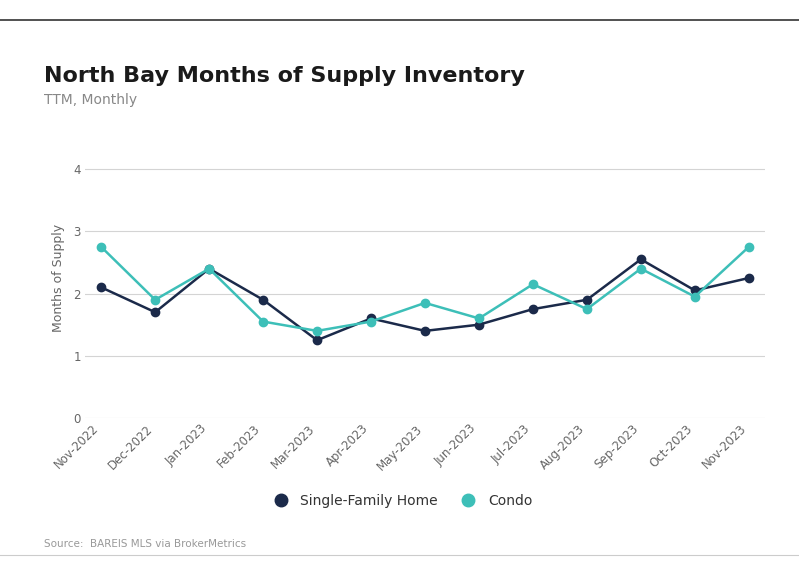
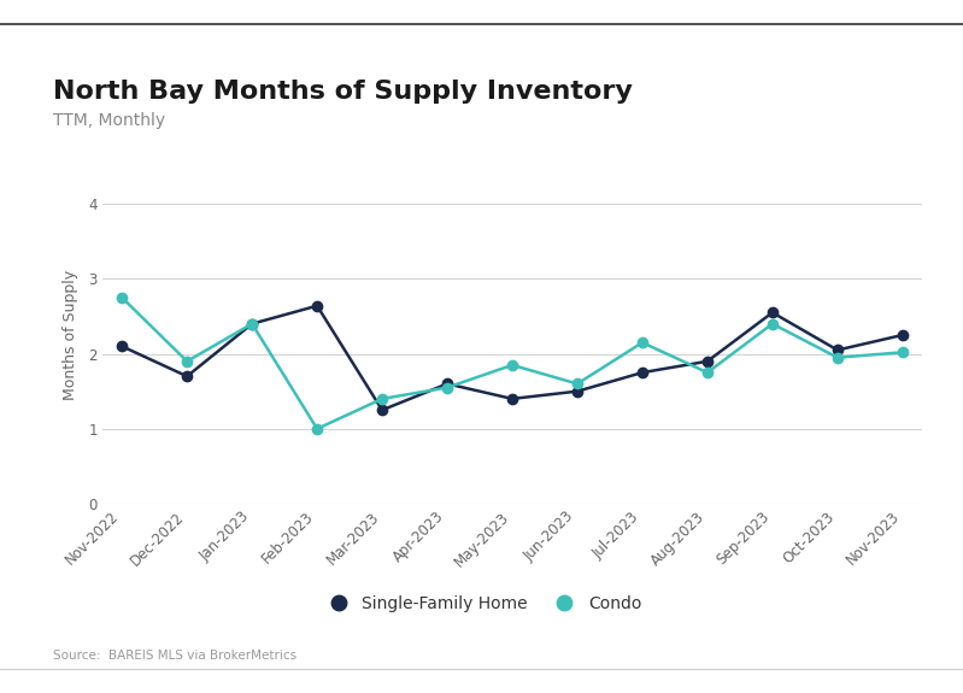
Single-Family Home/Feb-2023: 1.90 -> 2.64
Condo/Feb-2023: 1.55 -> 1.00
Condo/Nov-2023: 2.75 -> 2.02
